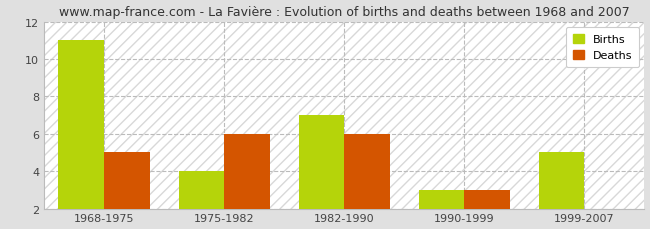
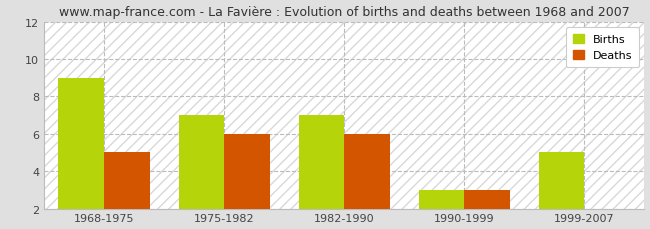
Births/1968-1975: 11 -> 9
Births/1975-1982: 4 -> 7
